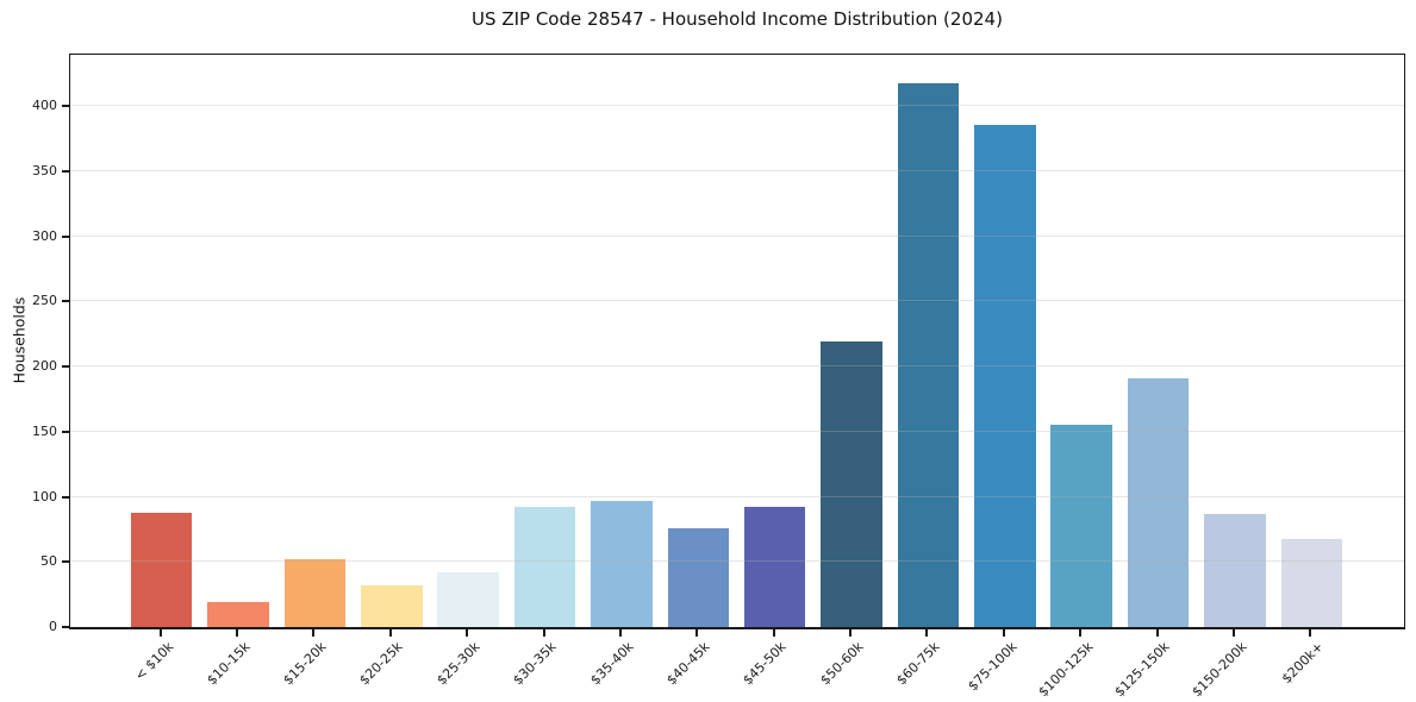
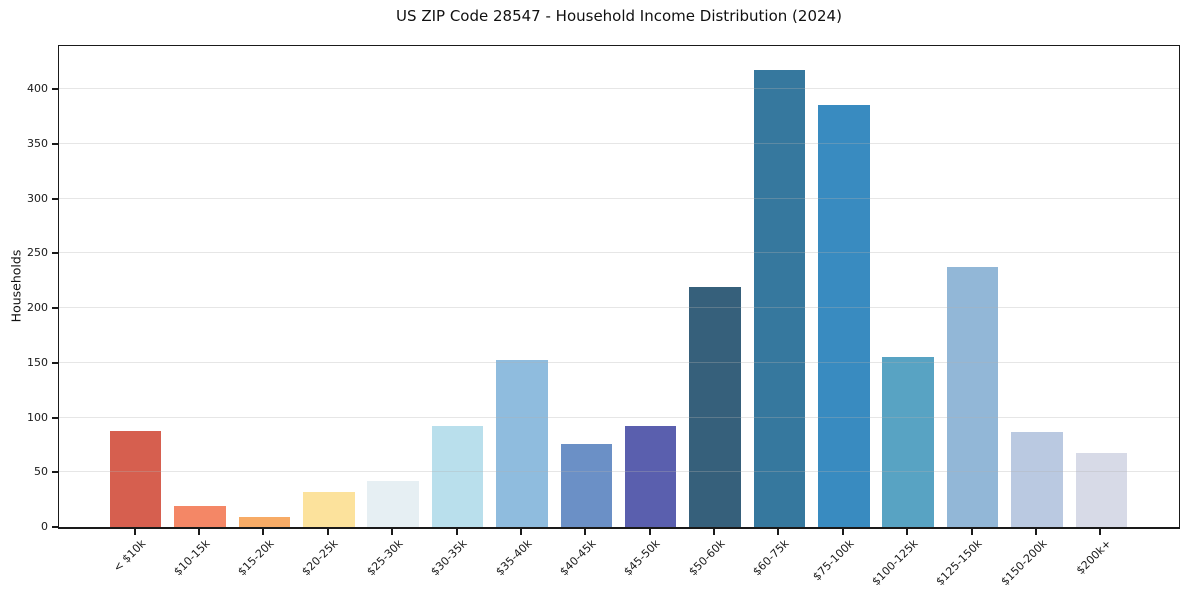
$15-20k: 52 -> 9
$35-40k: 97 -> 153
$125-150k: 191 -> 238
